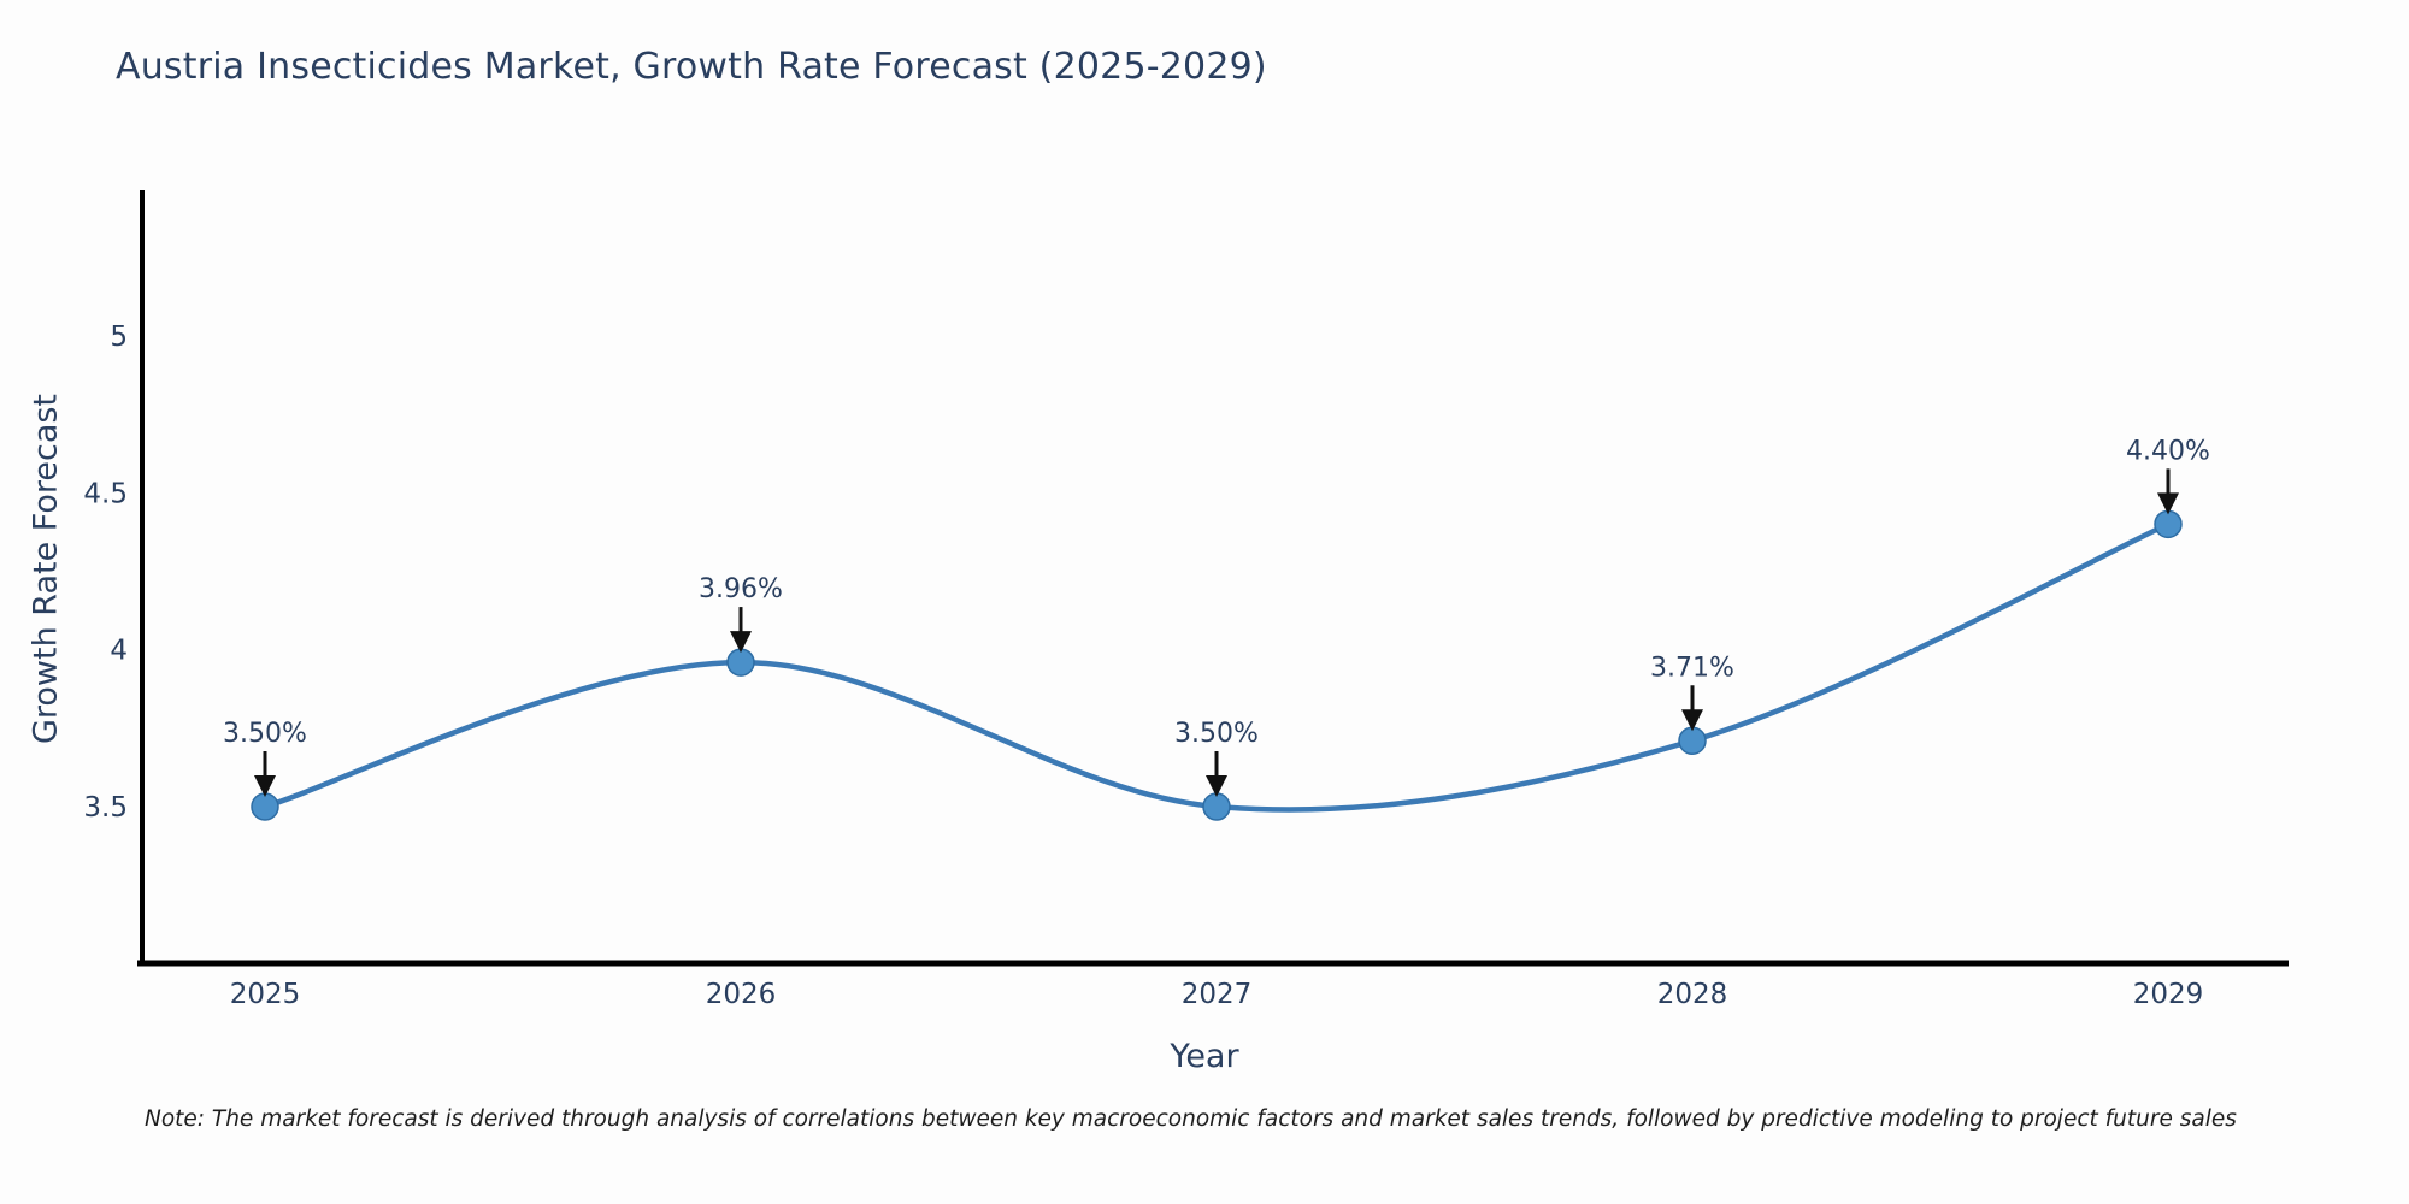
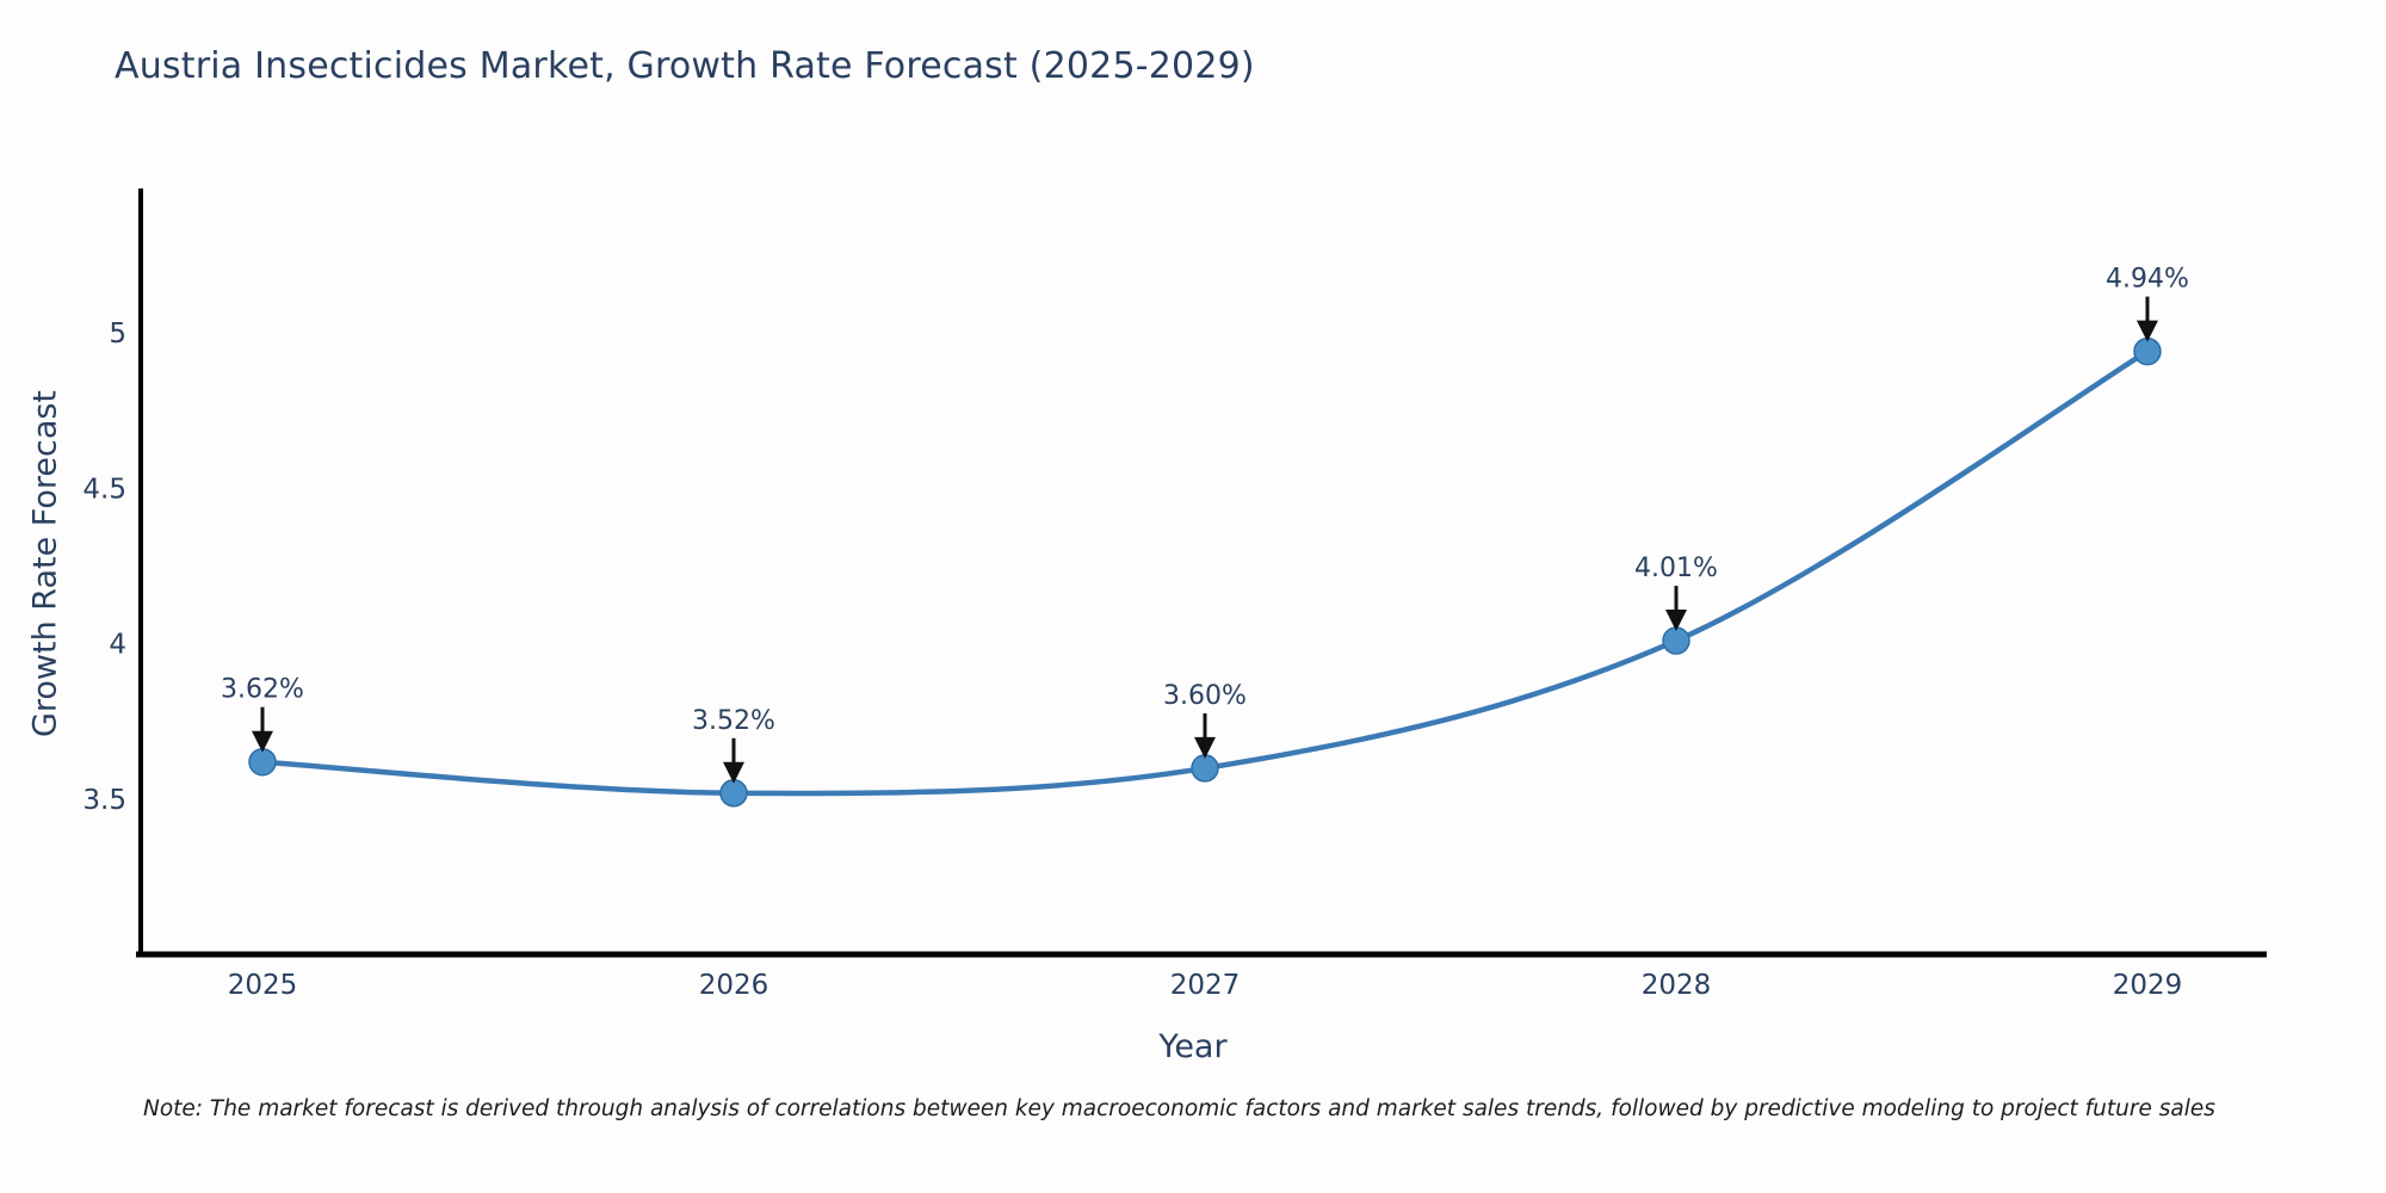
2025: 3.50% -> 3.62%
2026: 3.96% -> 3.52%
2027: 3.50% -> 3.60%
2028: 3.71% -> 4.01%
2029: 4.40% -> 4.94%
